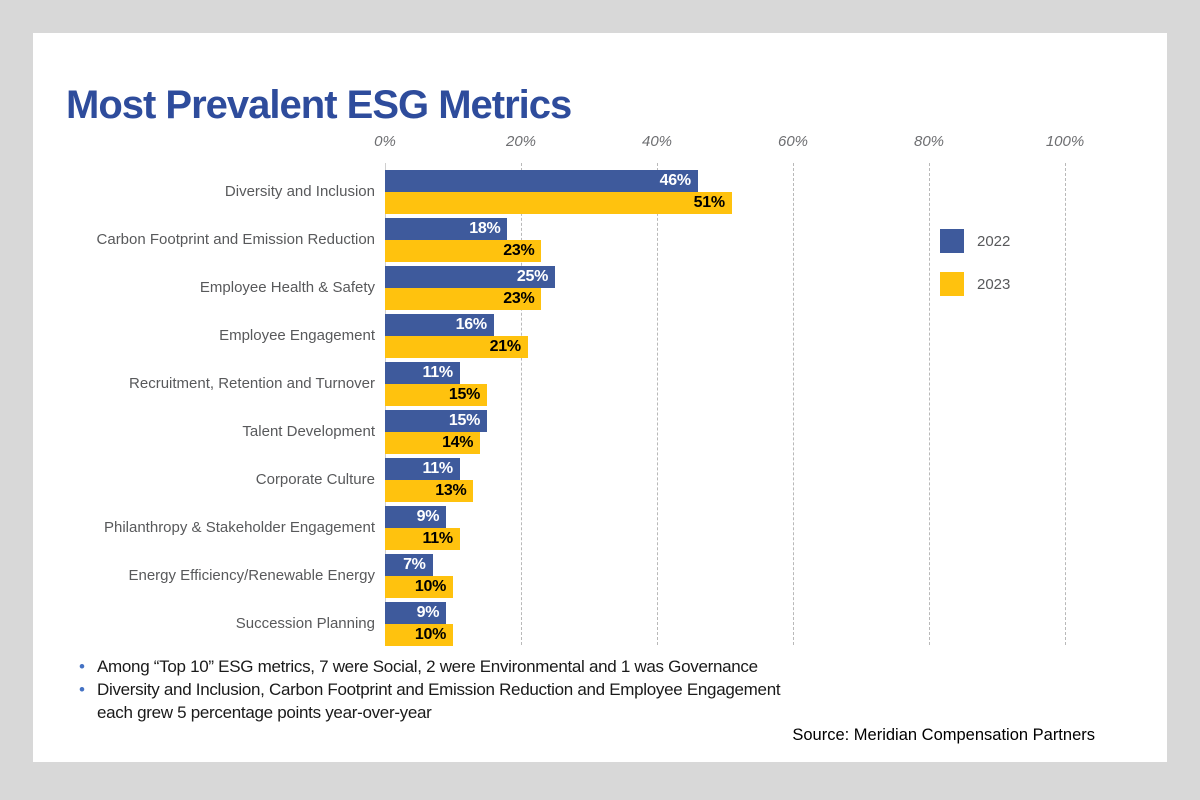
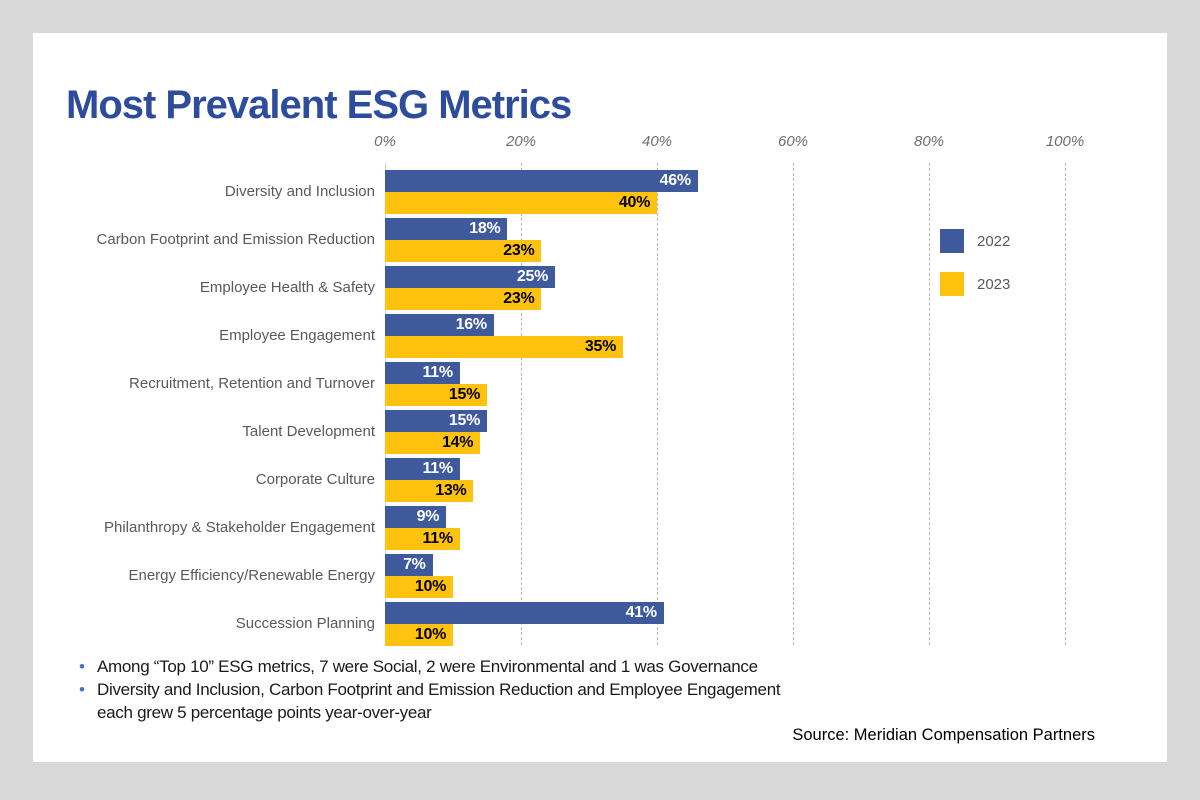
2023/Diversity and Inclusion: 51% -> 40%
2023/Employee Engagement: 21% -> 35%
2022/Succession Planning: 9% -> 41%
